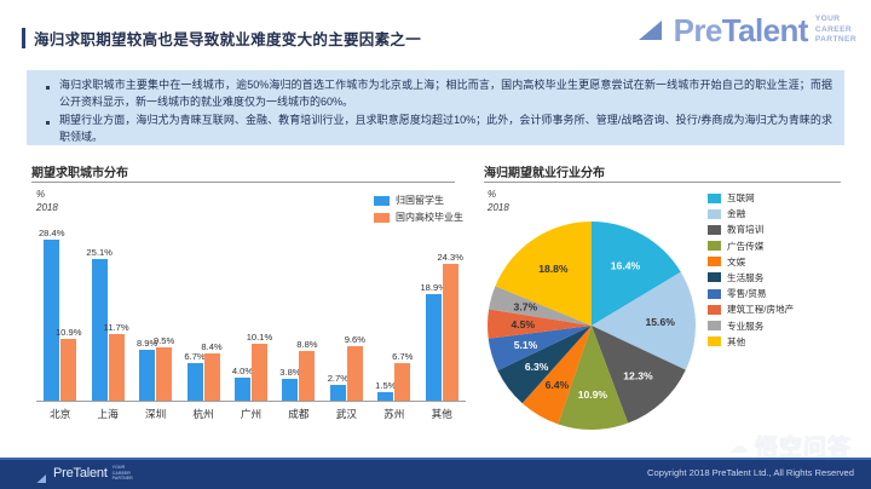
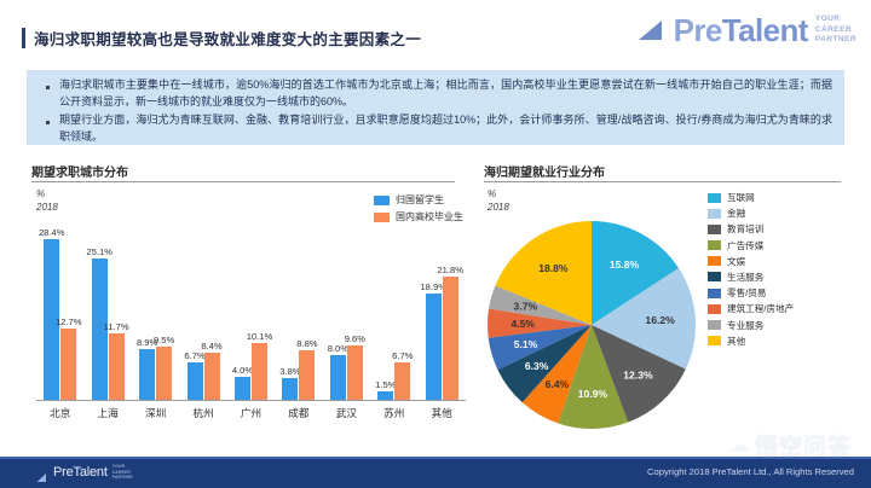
期望求职城市分布/国内高校毕业生/北京: 10.9% -> 12.7%
期望求职城市分布/归国留学生/武汉: 2.7% -> 8.0%
期望求职城市分布/国内高校毕业生/其他: 24.3% -> 21.8%
海归期望就业行业分布/互联网: 16.4% -> 15.8%
海归期望就业行业分布/金融: 15.6% -> 16.2%
